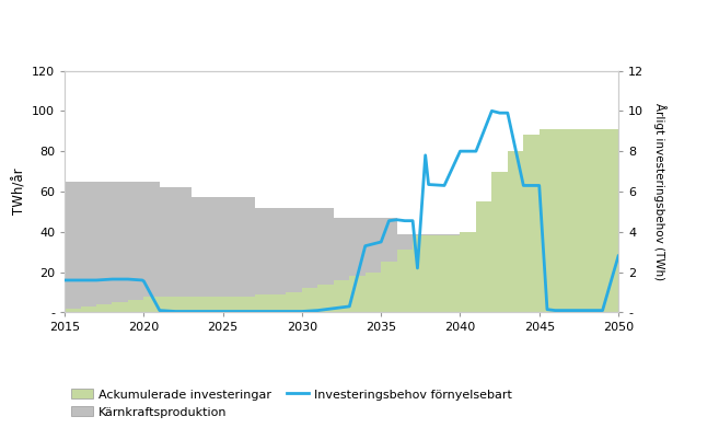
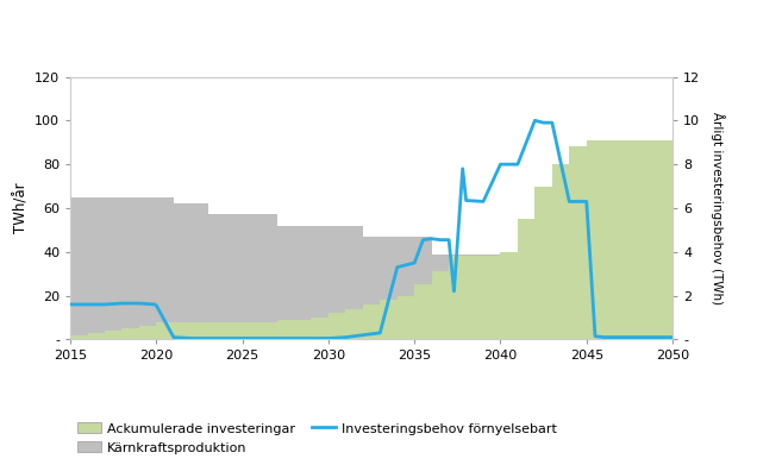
Investeringsbehov förnyelsebart/2050: 2.8 -> 0.1
